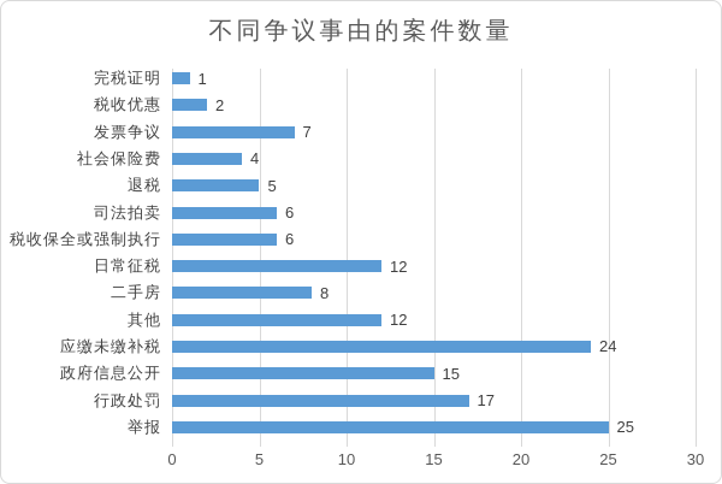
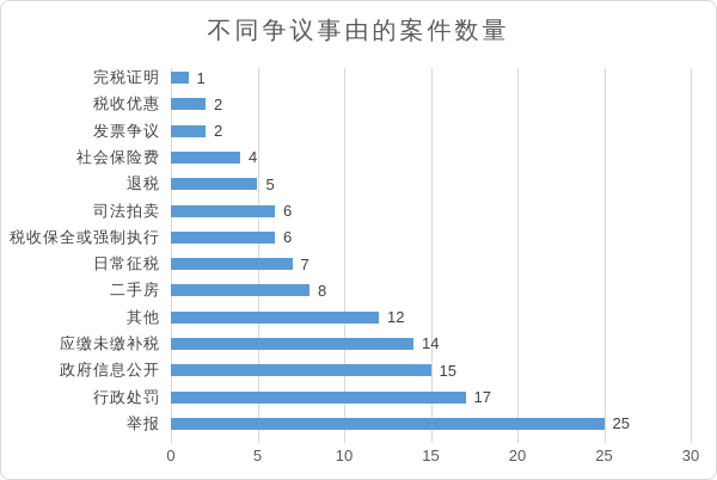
发票争议: 7 -> 2
日常征税: 12 -> 7
应缴未缴补税: 24 -> 14
